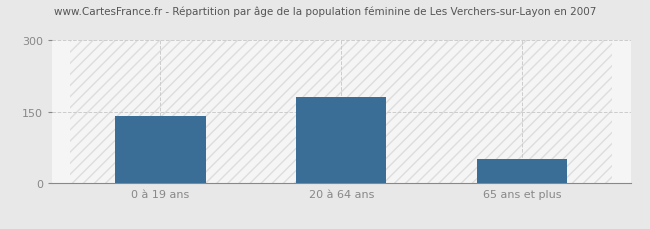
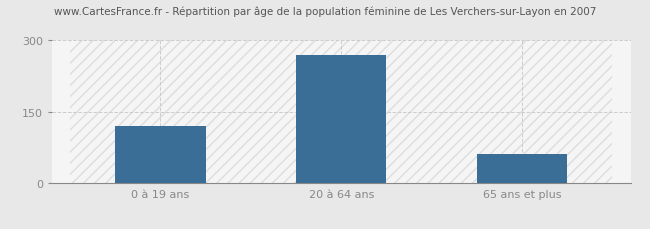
0 à 19 ans: 140 -> 120
20 à 64 ans: 180 -> 270
65 ans et plus: 50 -> 62
